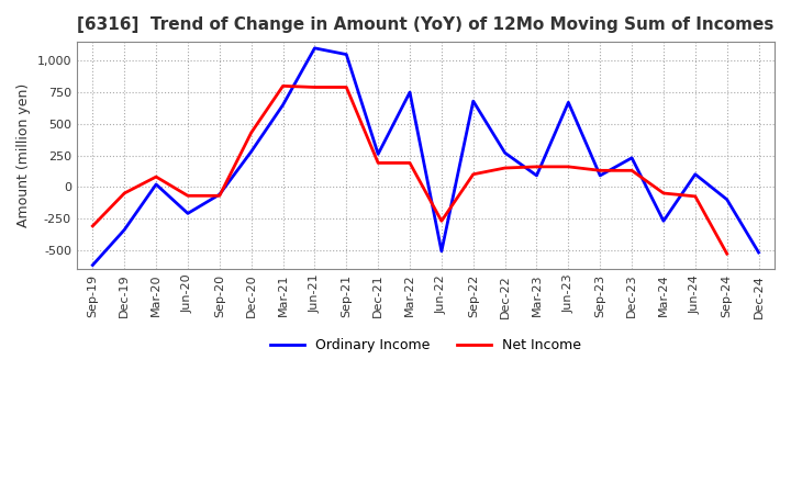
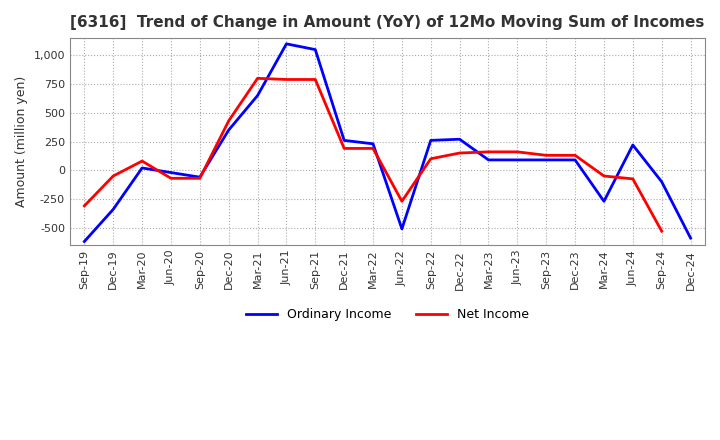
Ordinary Income/Jun-20: -210 -> -20
Ordinary Income/Dec-20: 280 -> 350
Ordinary Income/Mar-22: 750 -> 230
Ordinary Income/Sep-22: 680 -> 260
Ordinary Income/Jun-23: 670 -> 90
Ordinary Income/Dec-23: 230 -> 90
Ordinary Income/Jun-24: 100 -> 220
Ordinary Income/Dec-24: -520 -> -590
